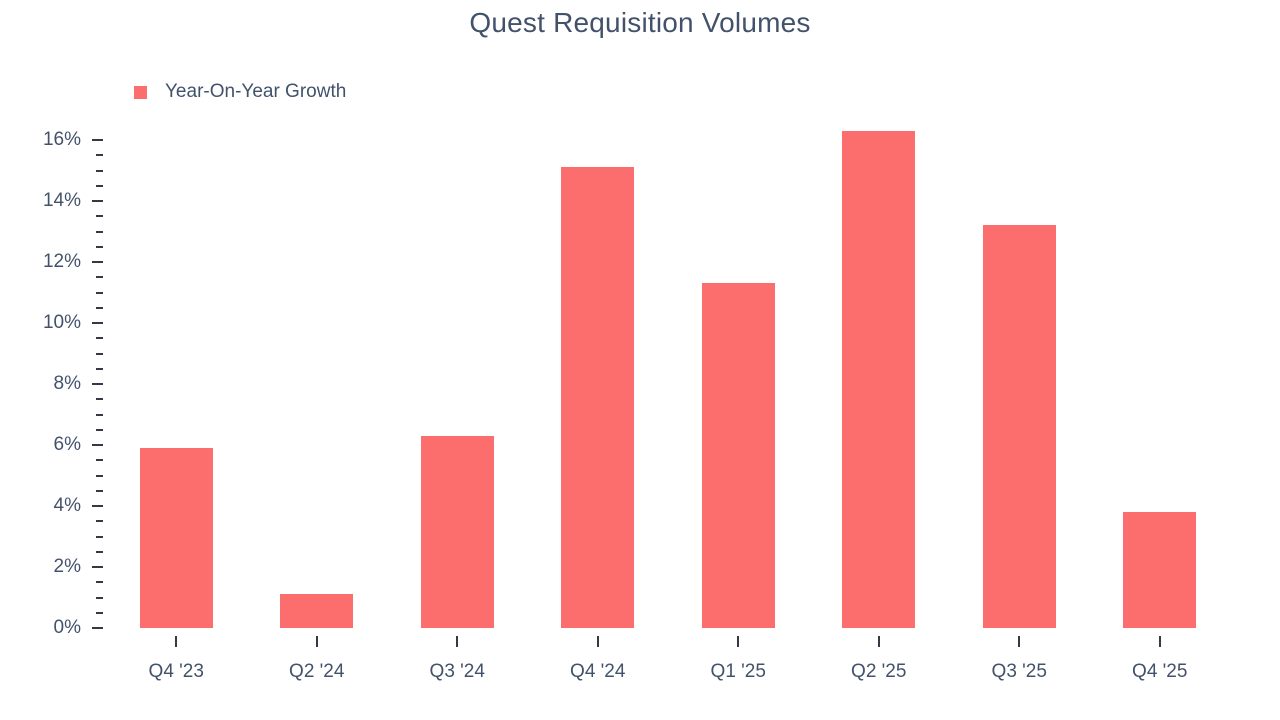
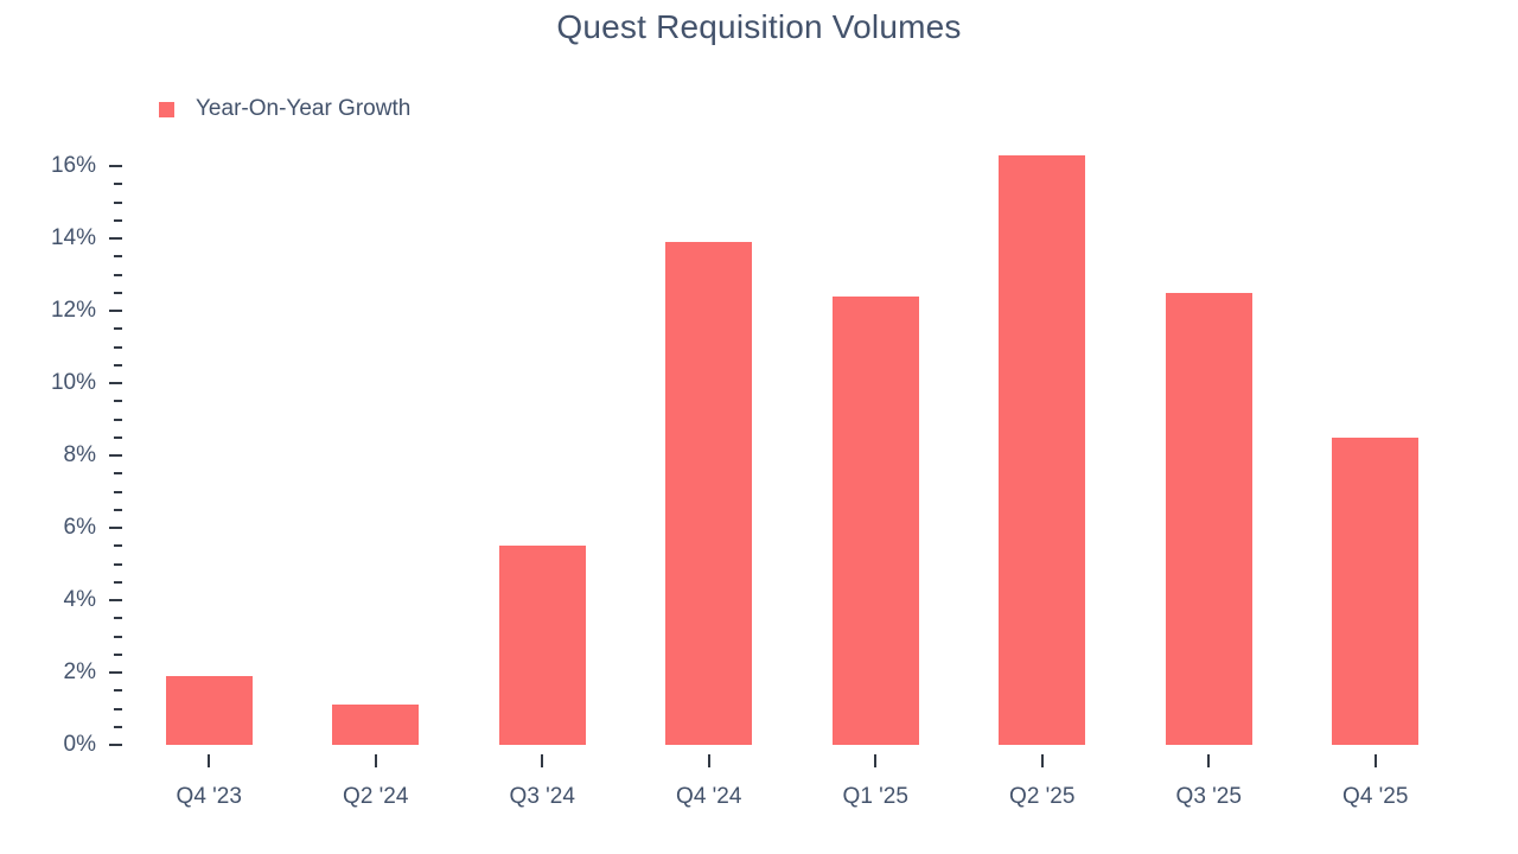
Q4 '23: 5.9% -> 1.9%
Q3 '24: 6.3% -> 5.5%
Q4 '24: 15.1% -> 13.9%
Q1 '25: 11.3% -> 12.4%
Q3 '25: 13.2% -> 12.5%
Q4 '25: 3.8% -> 8.5%
